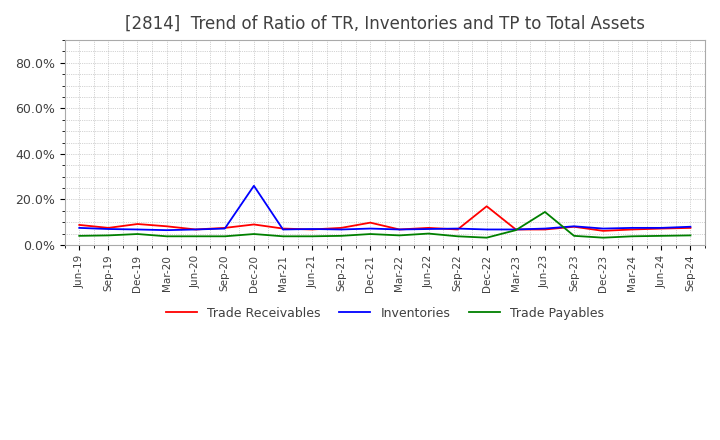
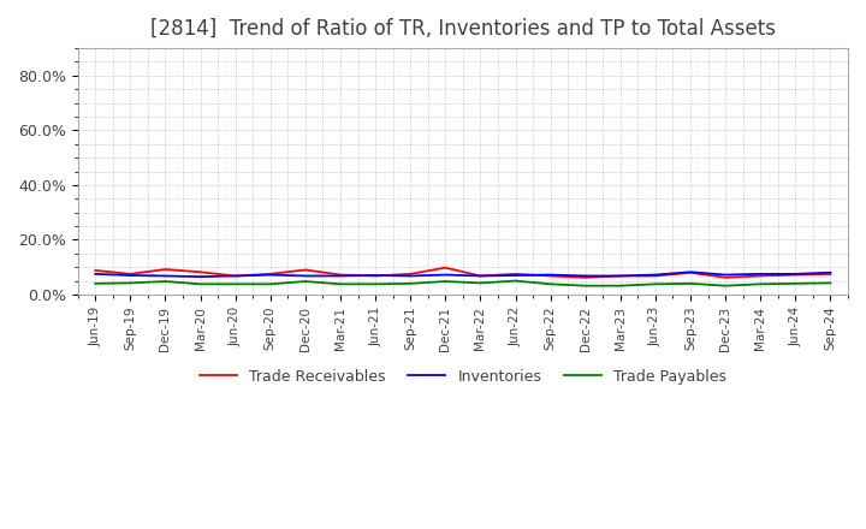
Inventories/Dec-20: 26.0% -> 6.8%
Trade Receivables/Dec-22: 17.0% -> 6.2%
Trade Payables/Mar-23: 6.5% -> 3.2%
Trade Payables/Jun-23: 14.5% -> 3.8%
